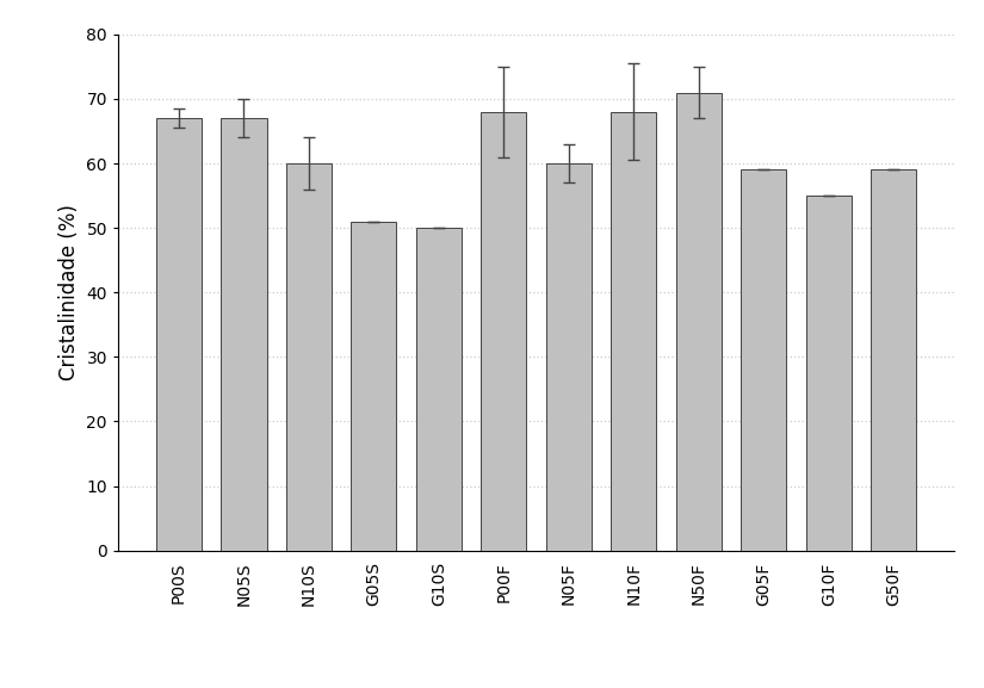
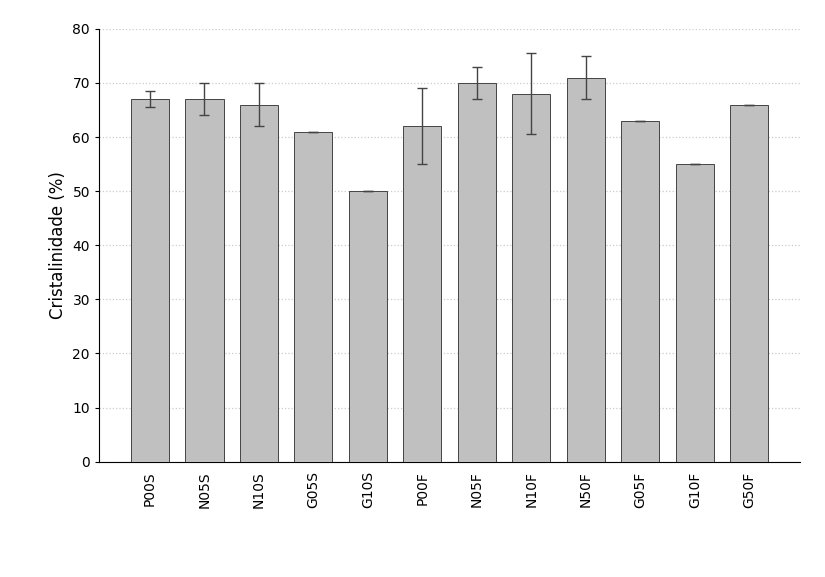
N10S: 60 -> 66
G05S: 51 -> 61
P00F: 68 -> 62
N05F: 60 -> 70
G05F: 59 -> 63
G50F: 59 -> 66
